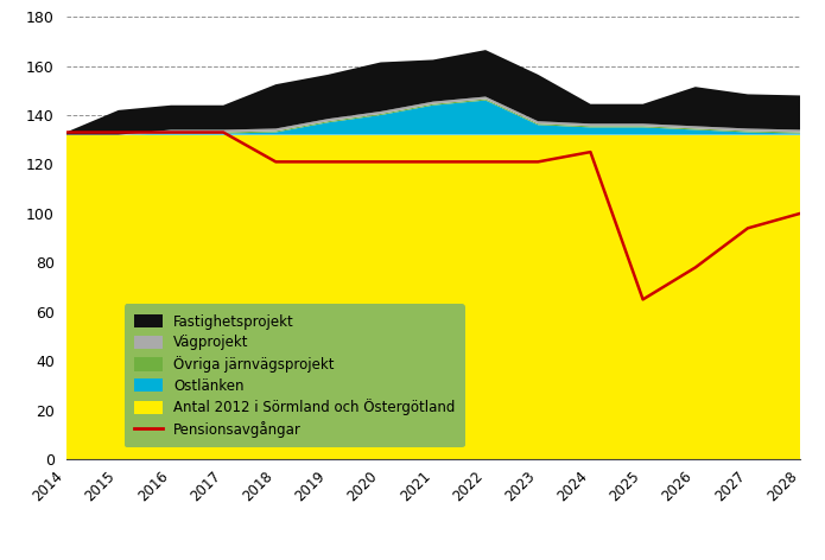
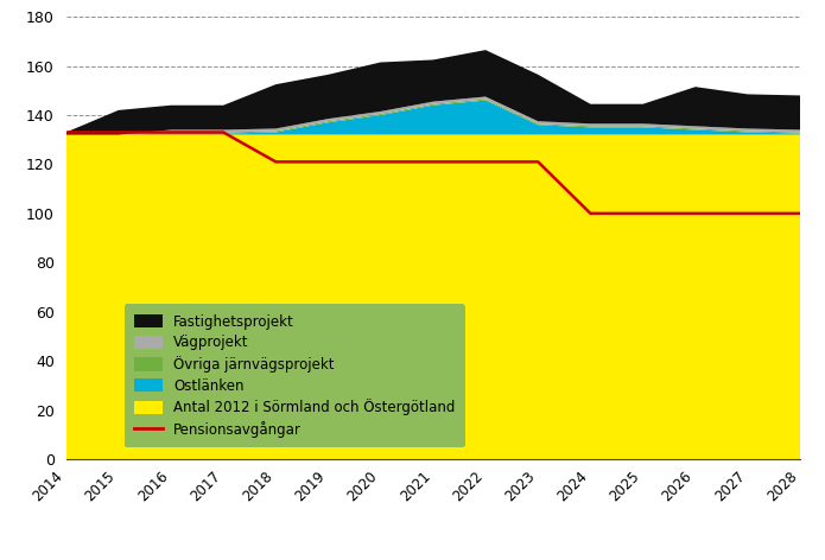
Pensionsavgångar/2024: 125 -> 100
Pensionsavgångar/2025: 65 -> 100
Pensionsavgångar/2026: 78 -> 100
Pensionsavgångar/2027: 94 -> 100
